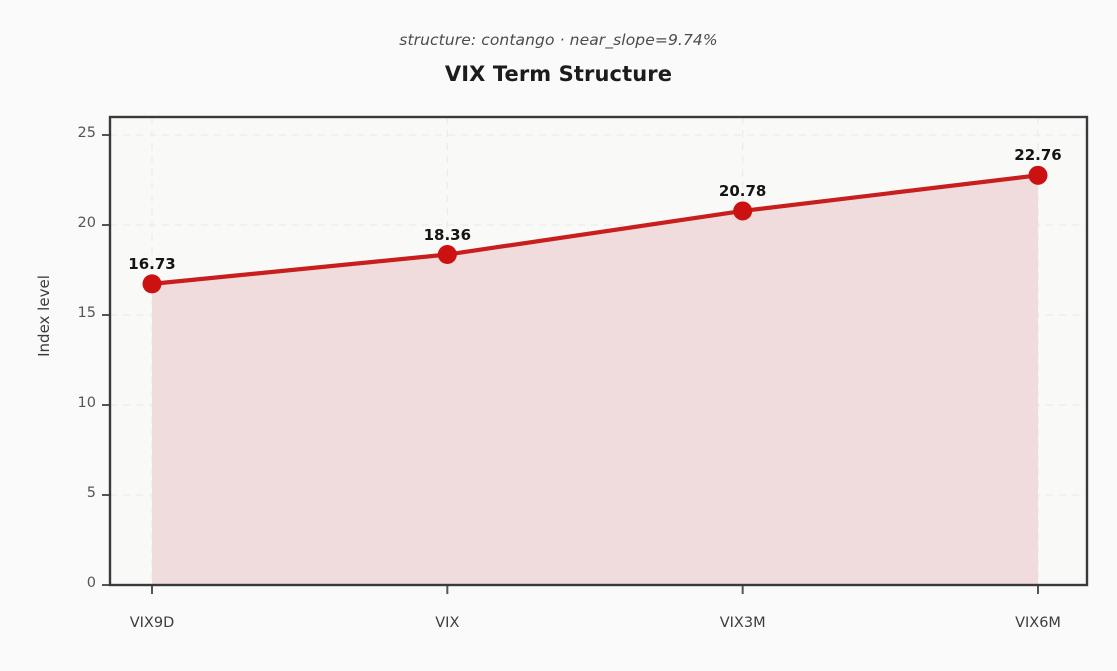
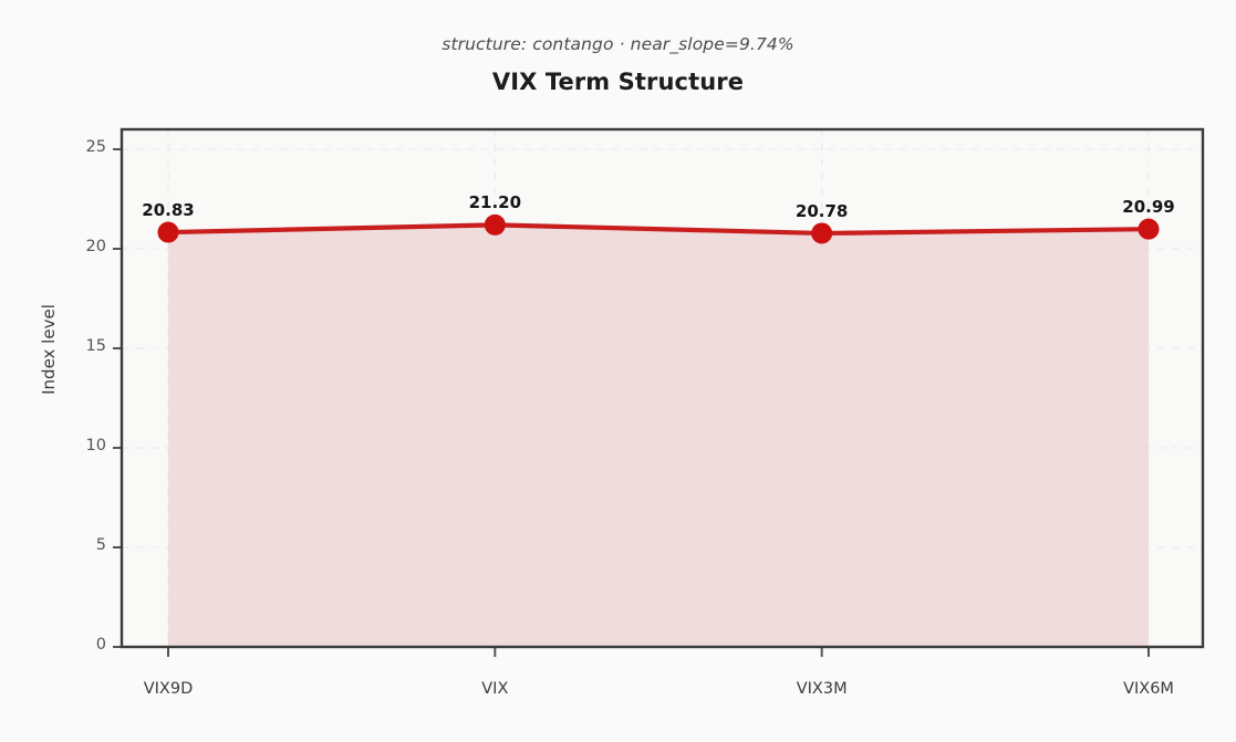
VIX9D: 16.73 -> 20.83
VIX: 18.36 -> 21.20
VIX6M: 22.76 -> 20.99
